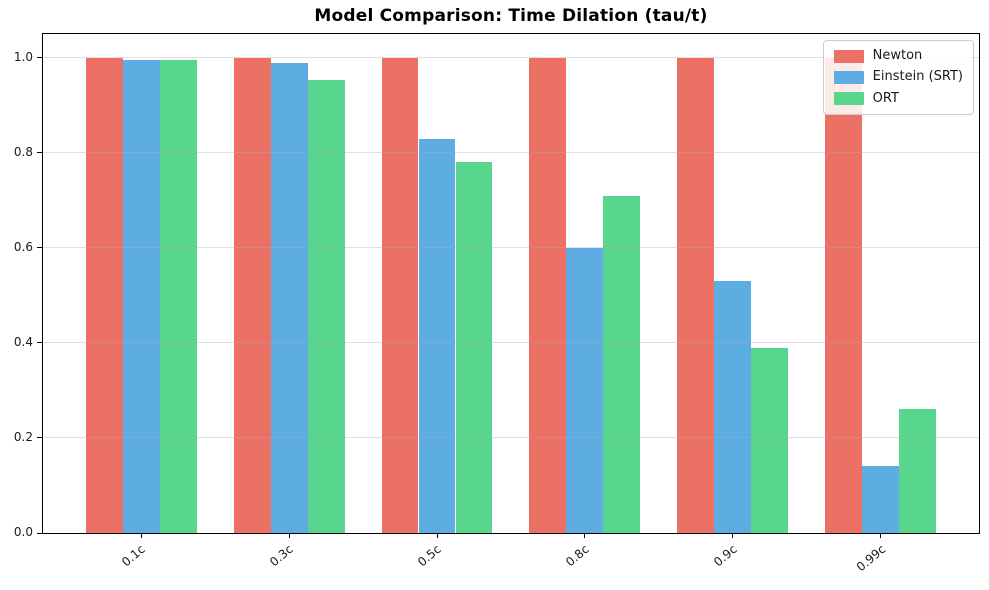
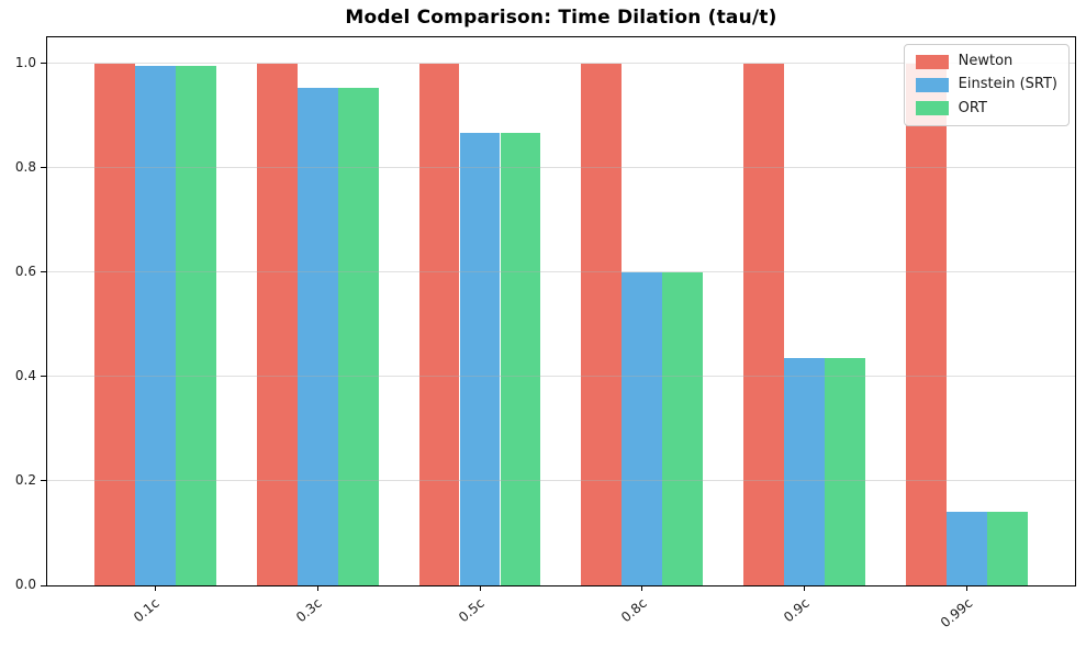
Einstein (SRT)/0.3c: 0.99 -> 0.95
Einstein (SRT)/0.5c: 0.83 -> 0.87
ORT/0.5c: 0.78 -> 0.87
ORT/0.8c: 0.71 -> 0.60
Einstein (SRT)/0.9c: 0.53 -> 0.44
ORT/0.9c: 0.39 -> 0.44
ORT/0.99c: 0.26 -> 0.14
